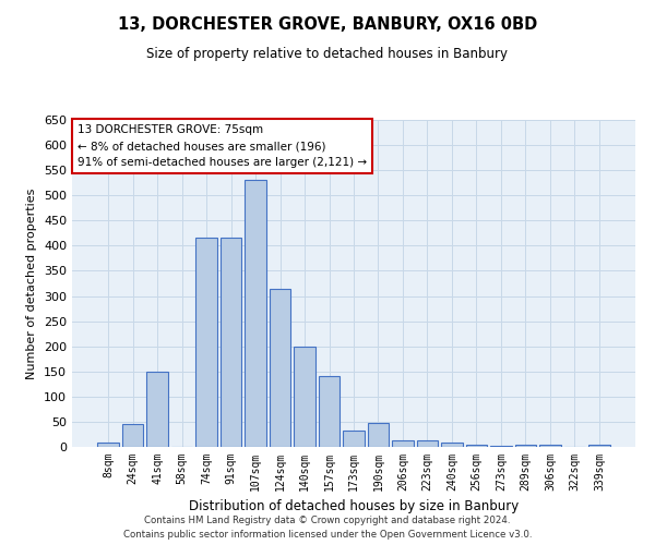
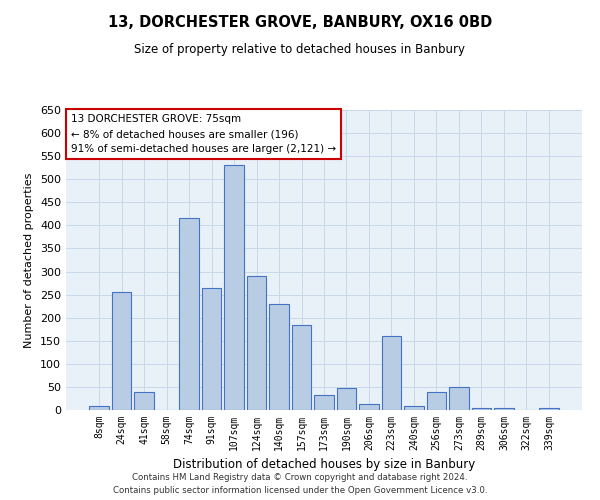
24sqm: 45 -> 255
41sqm: 150 -> 40
91sqm: 415 -> 265
124sqm: 315 -> 290
140sqm: 200 -> 230
157sqm: 140 -> 185
223sqm: 12 -> 160
256sqm: 4 -> 40
273sqm: 3 -> 50
